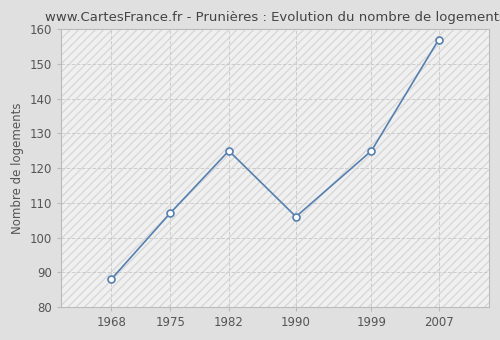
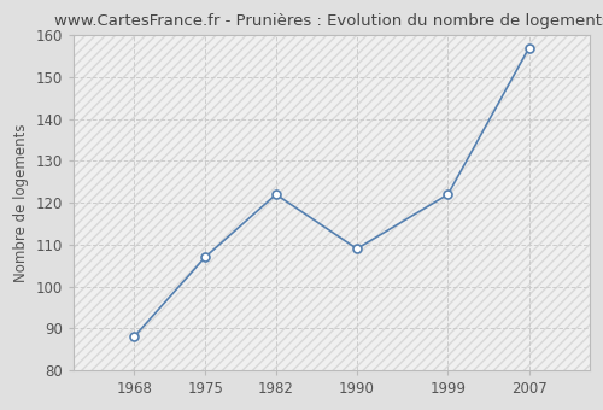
1982: 125 -> 122
1990: 106 -> 109
1999: 125 -> 122
